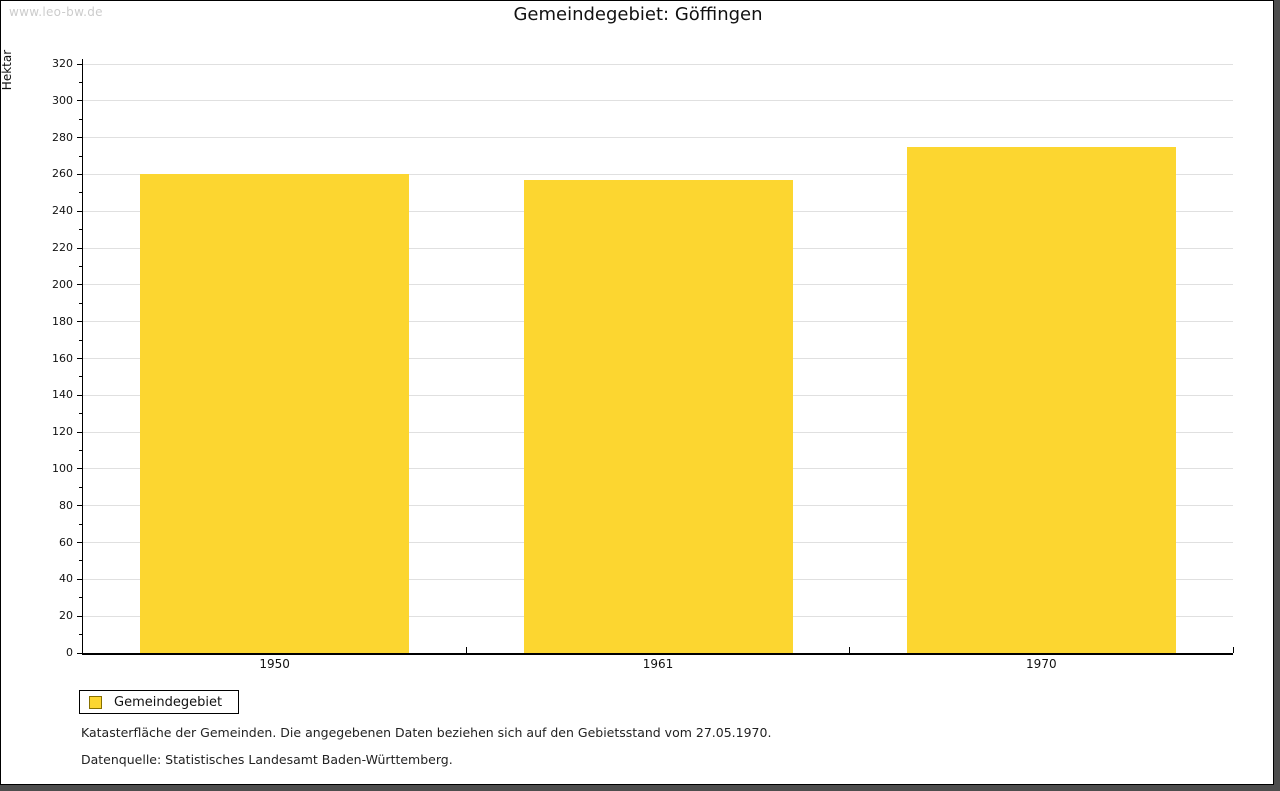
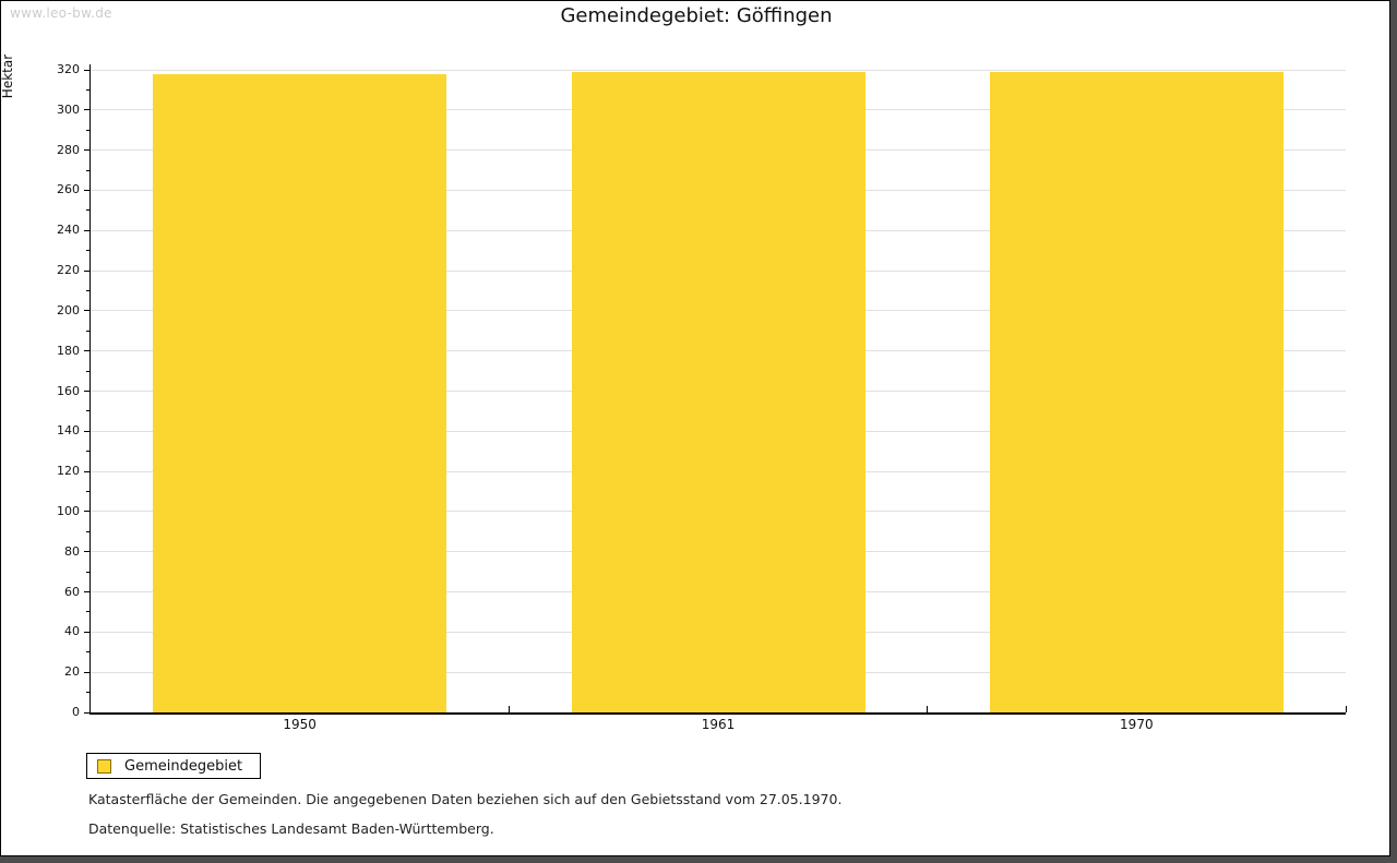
1950: 260 -> 318
1961: 257 -> 319
1970: 275 -> 319
